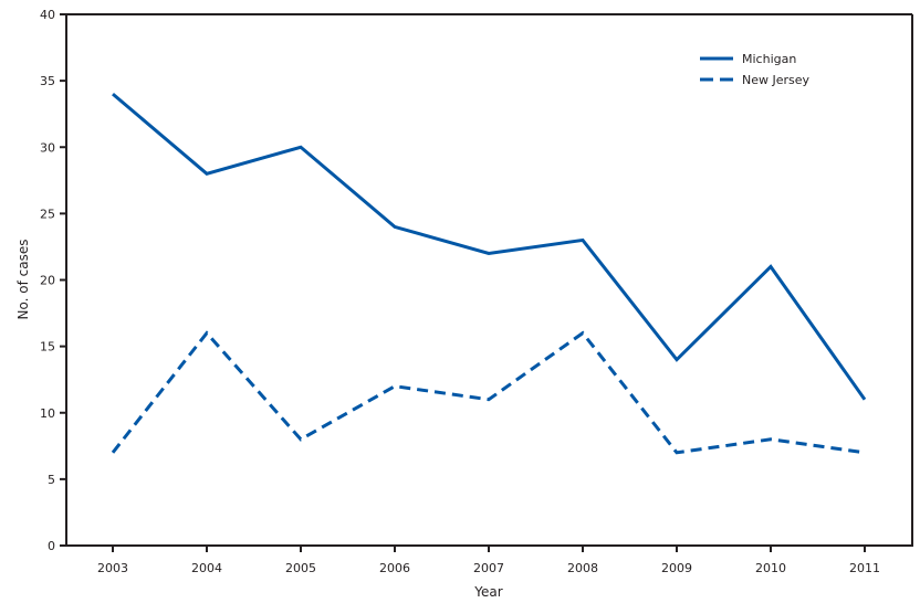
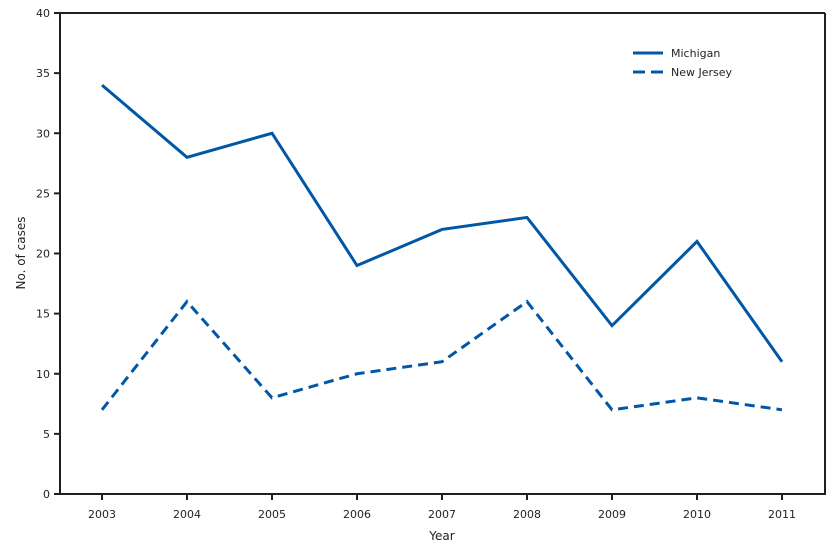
Michigan/2006: 24 -> 19
New Jersey/2006: 12 -> 10
